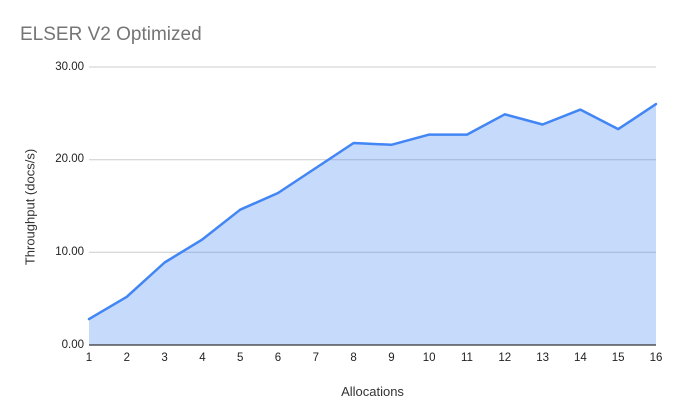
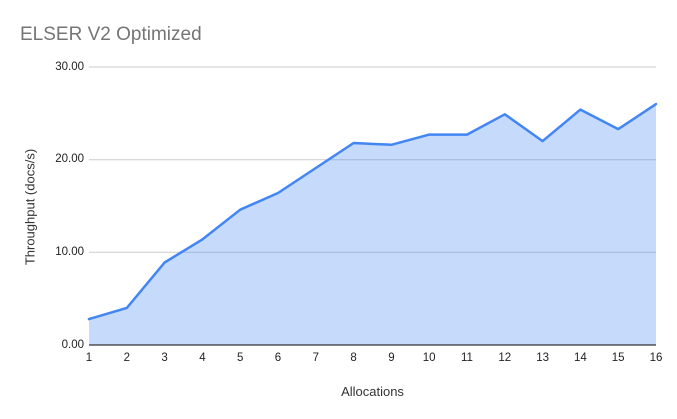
2: 5 -> 4
13: 24 -> 22
